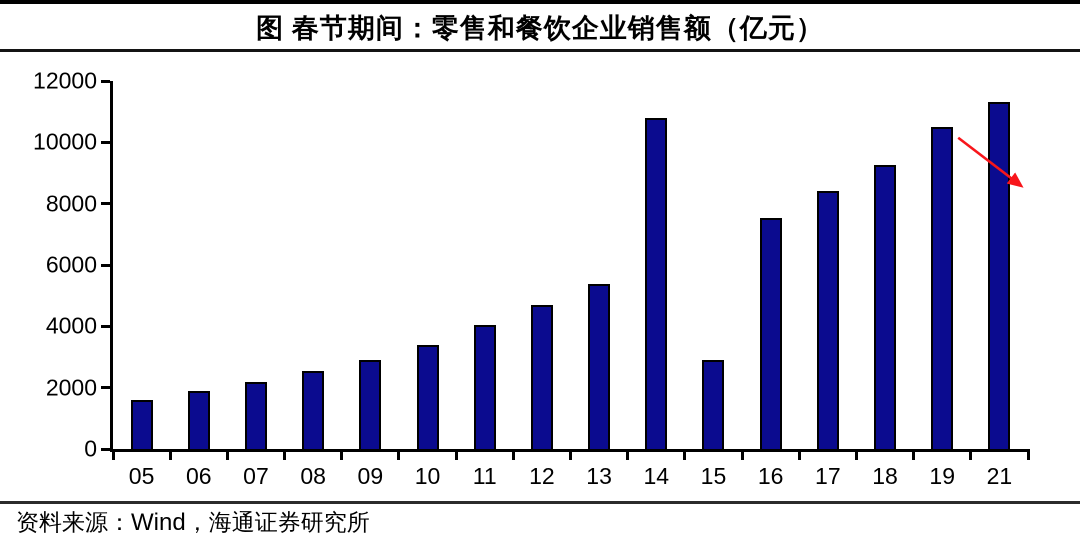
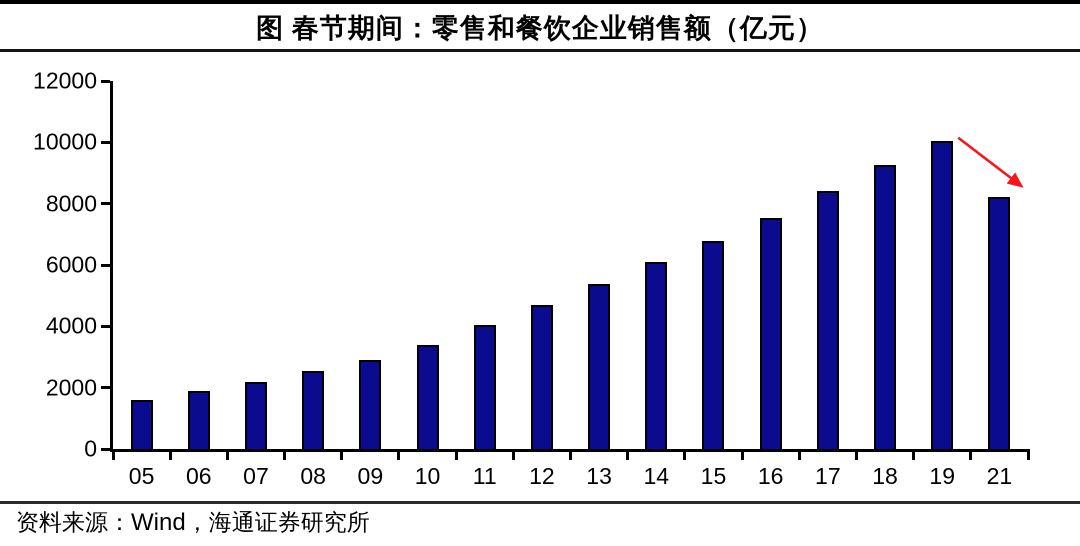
14: 10800 -> 6100
15: 2900 -> 6800
19: 10500 -> 10000
21: 11300 -> 8200
